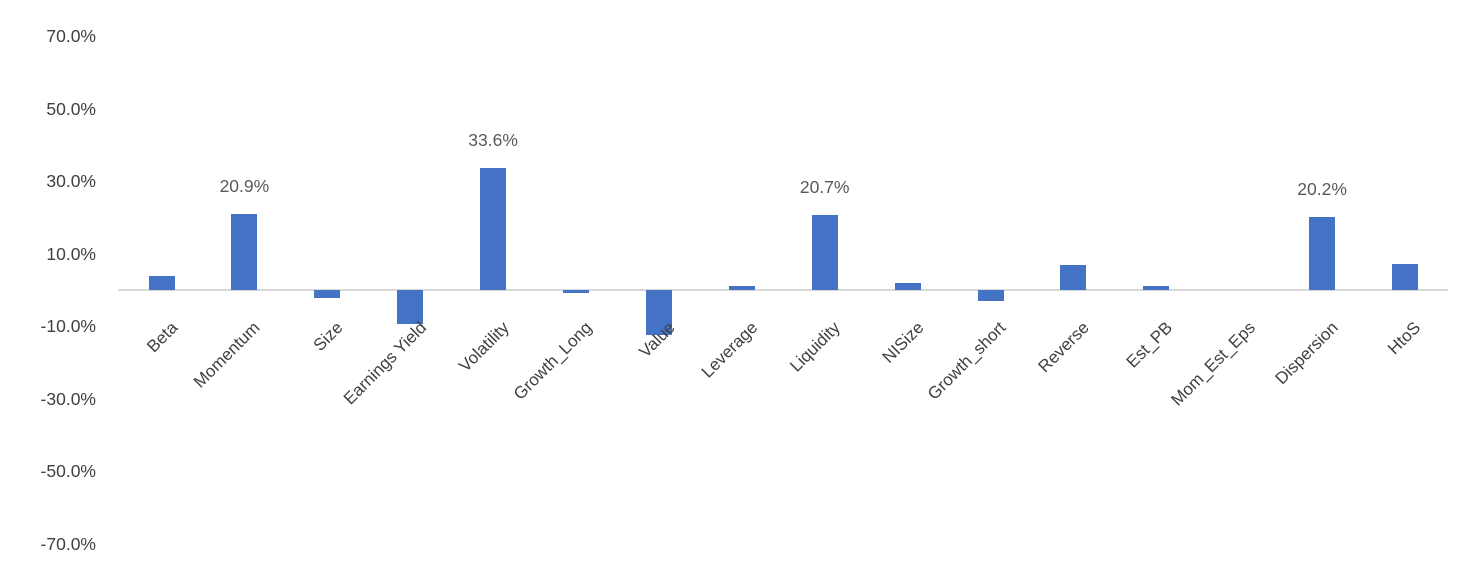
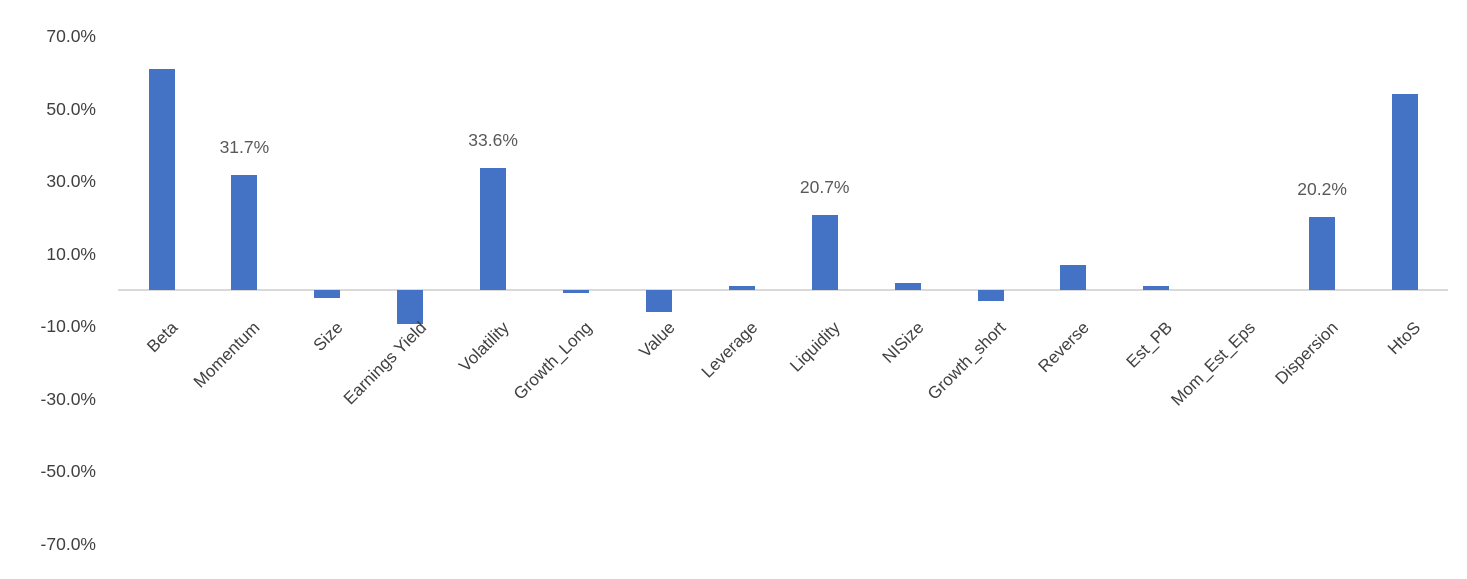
Beta: 4% -> 61%
Momentum: 20.9% -> 31.7%
Value: -12% -> -6%
HtoS: 7% -> 54%
